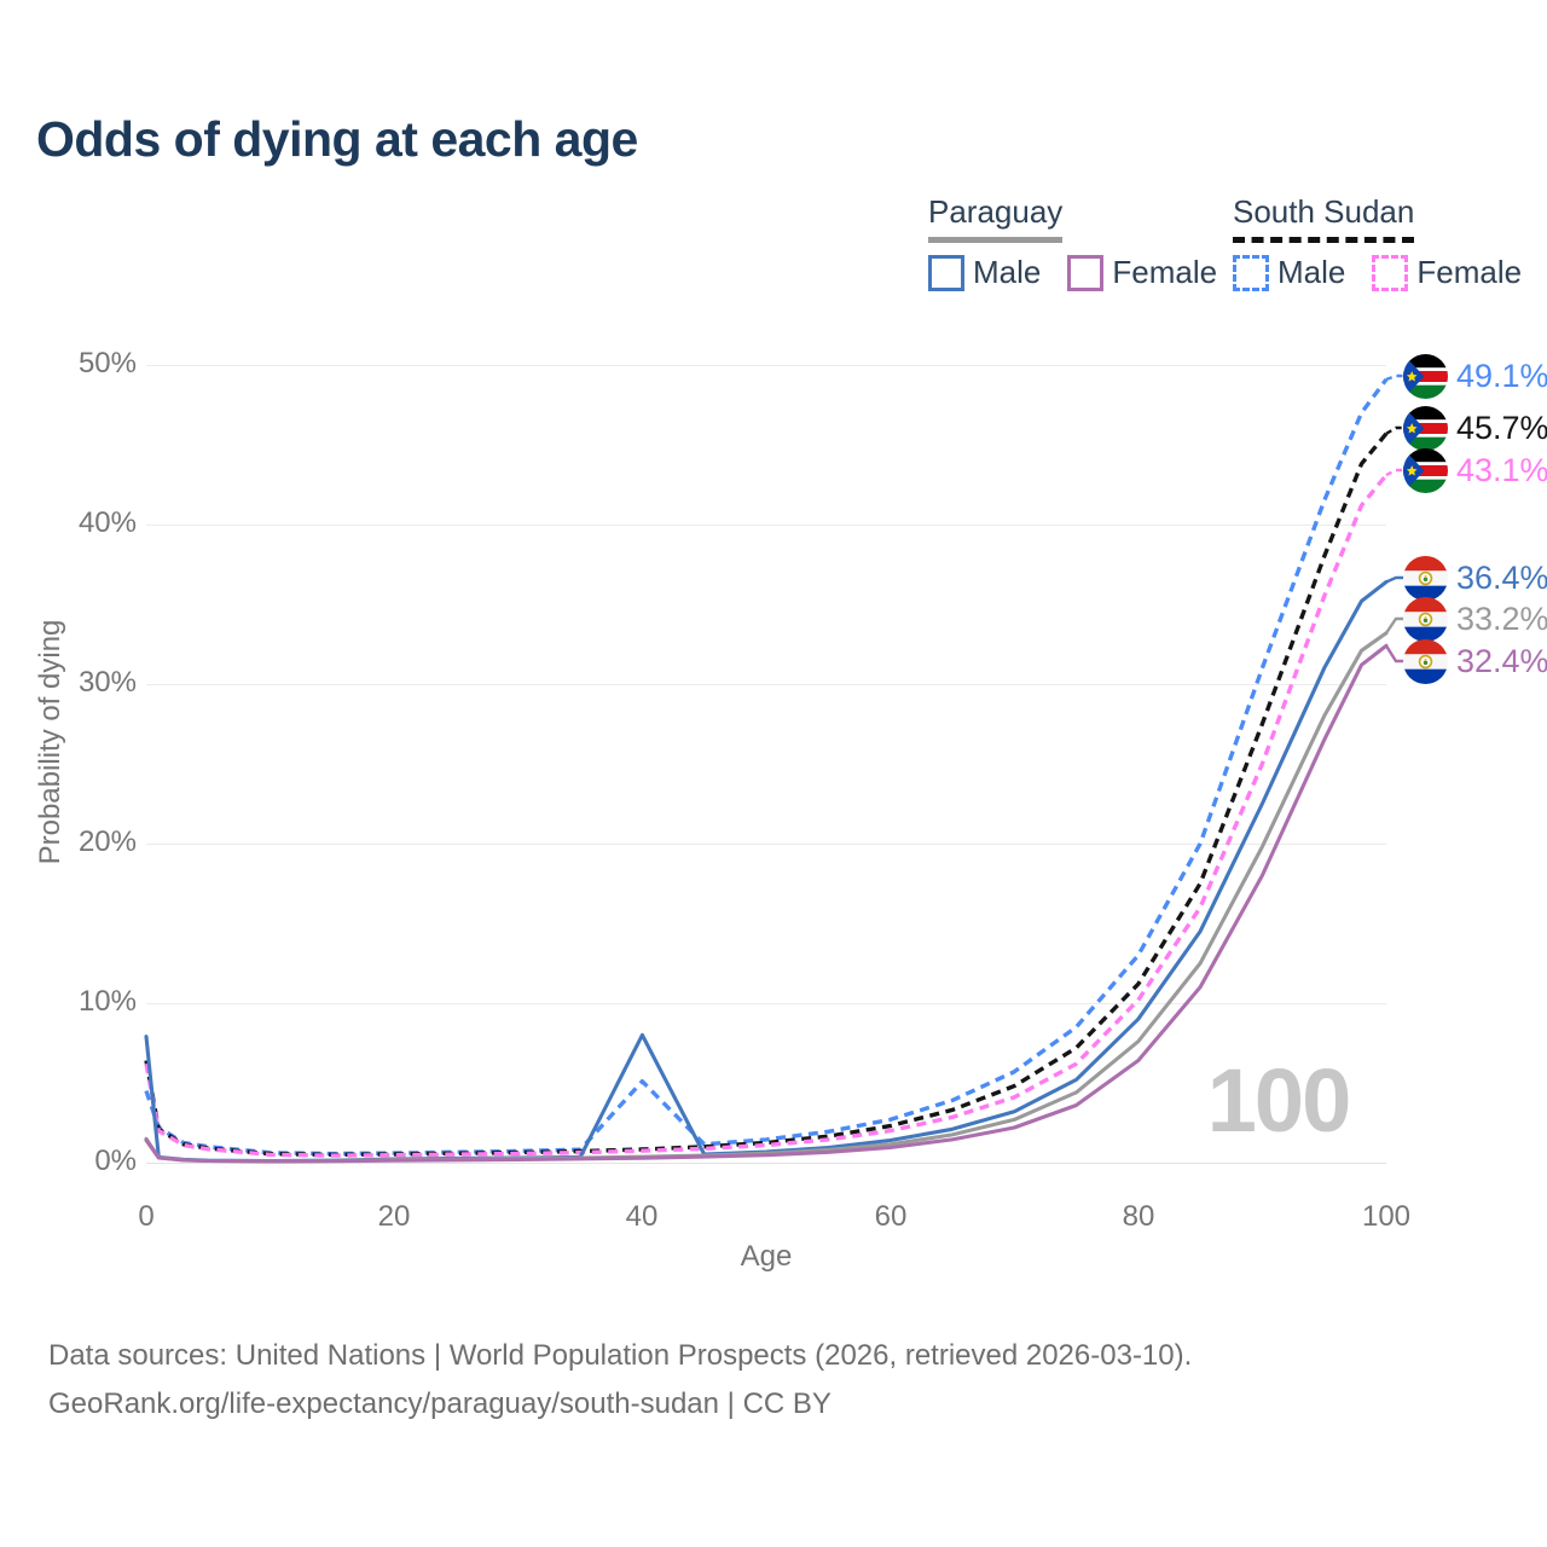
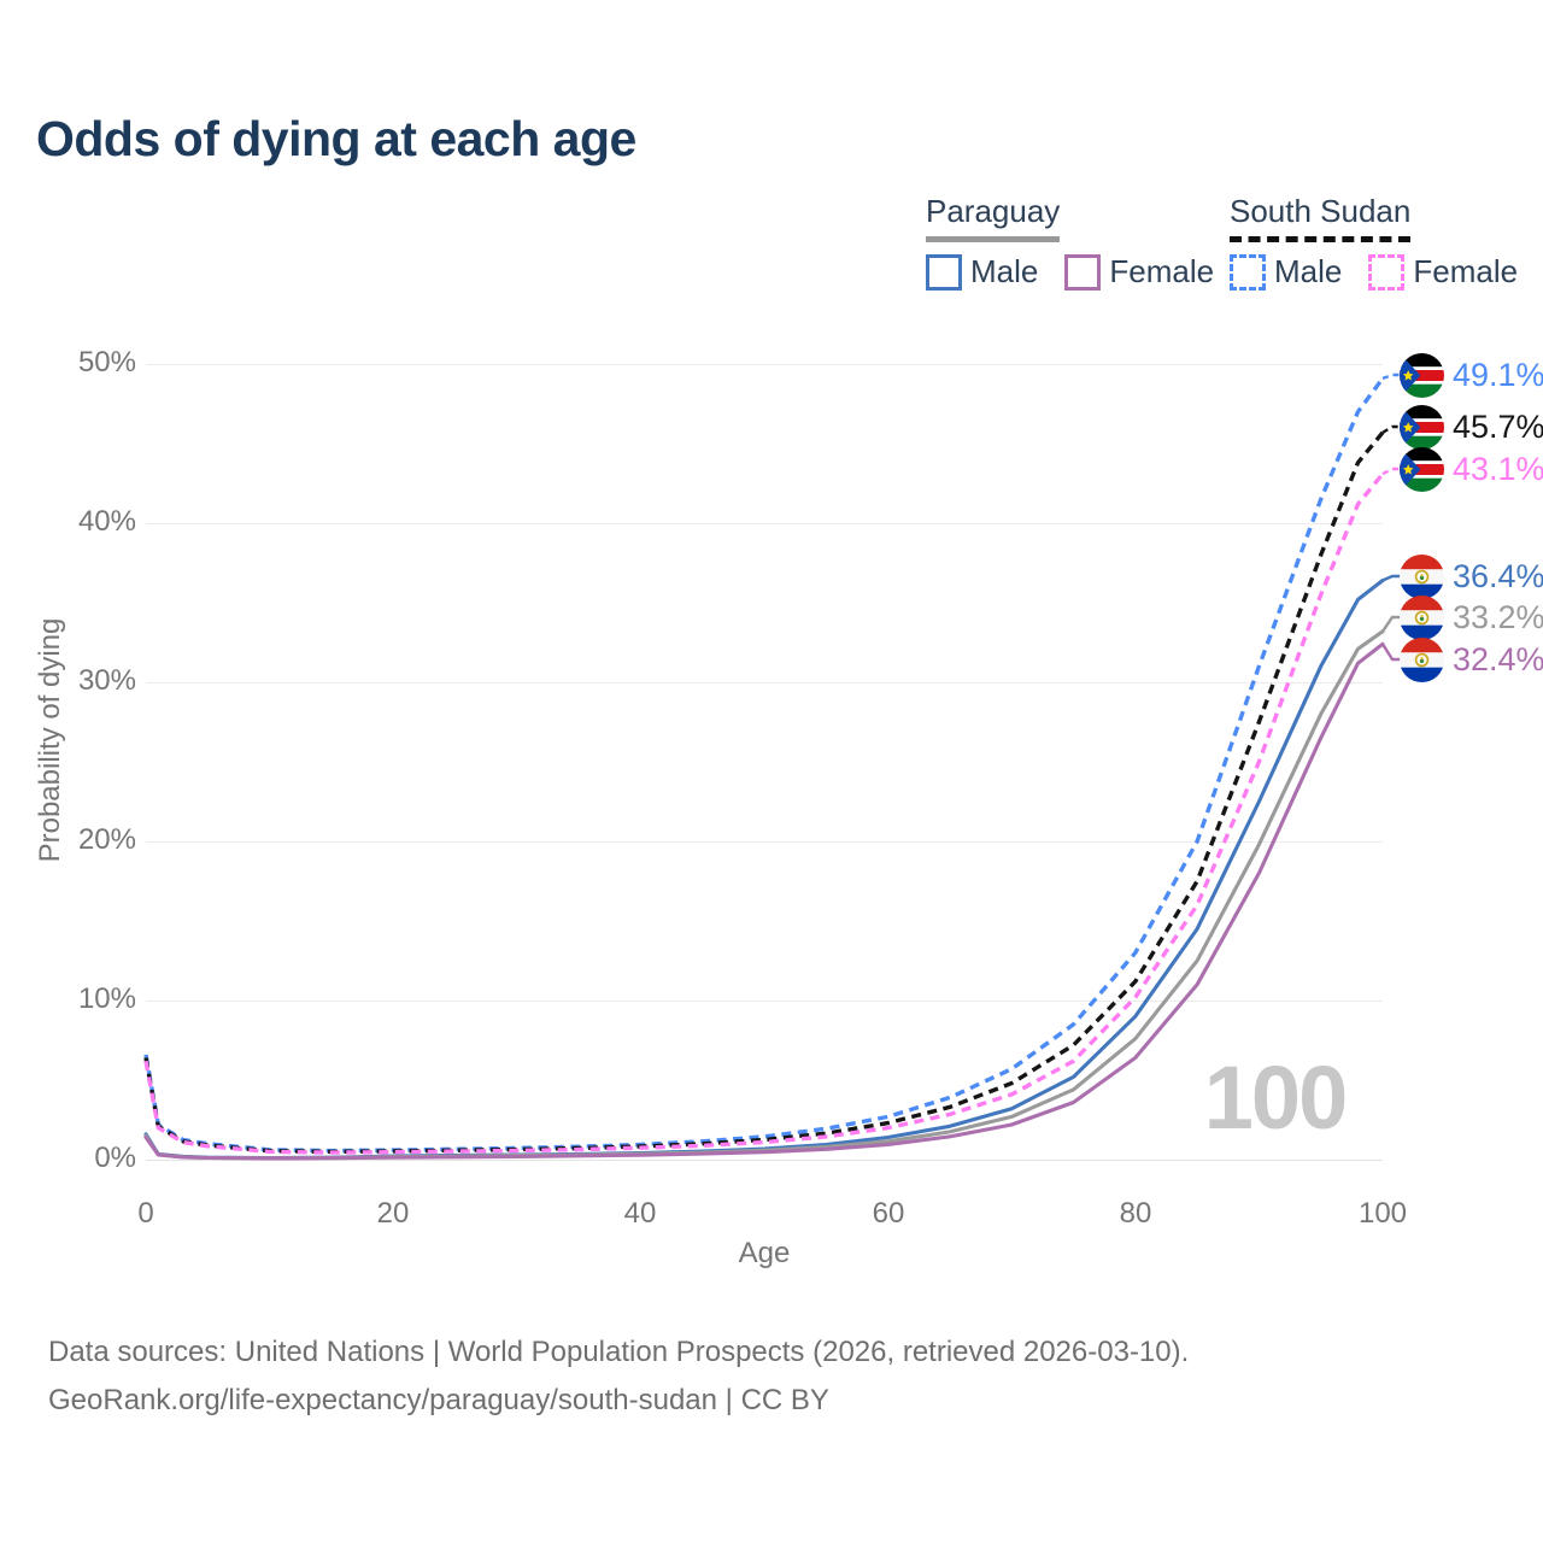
South Sudan Male/0: 4.5% -> 6.6%
Paraguay Male/0: 7.9% -> 1.6%
South Sudan Male/40: 5.1% -> 0.9%
Paraguay Male/40: 8.0% -> 0.4%
